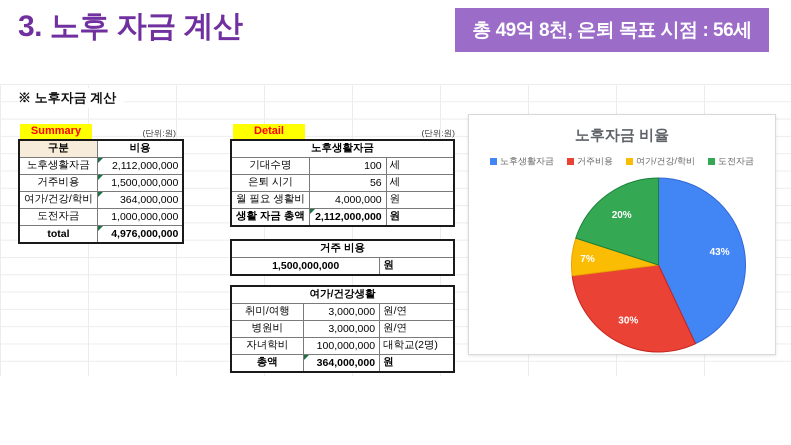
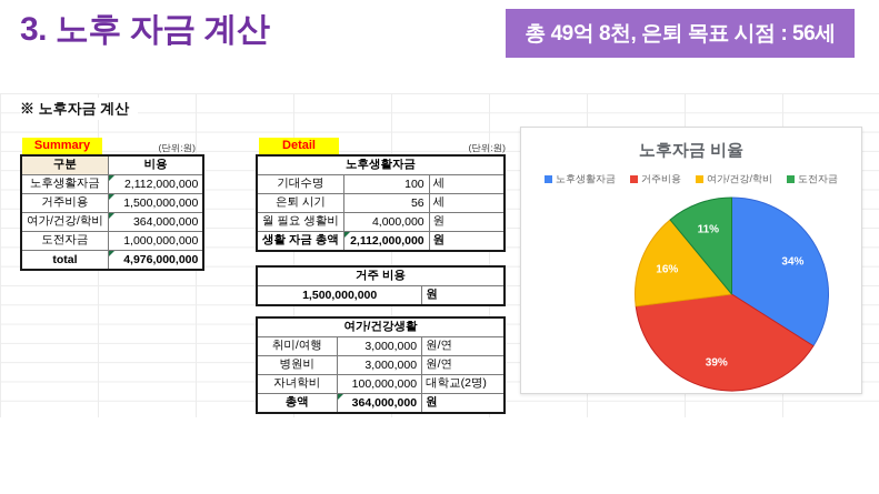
노후생활자금: 43% -> 34%
거주비용: 30% -> 39%
여가/건강/학비: 7% -> 16%
도전자금: 20% -> 11%
